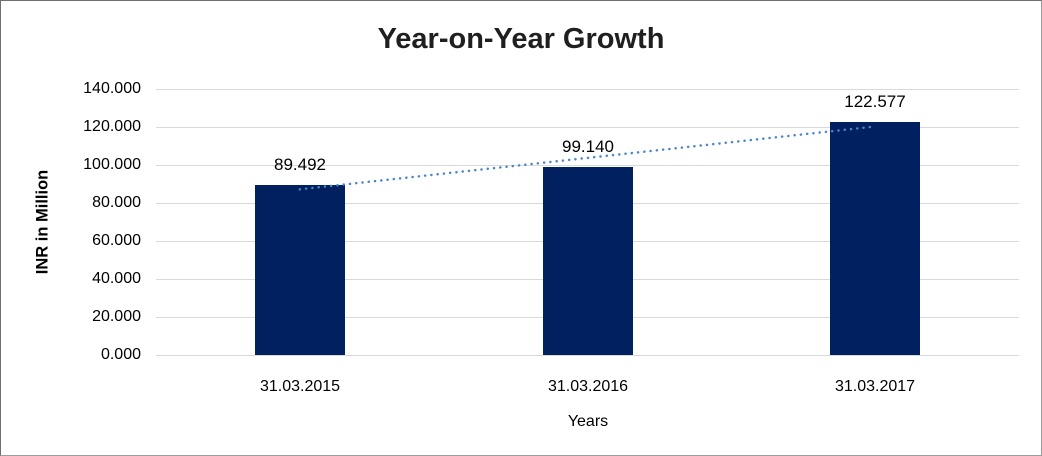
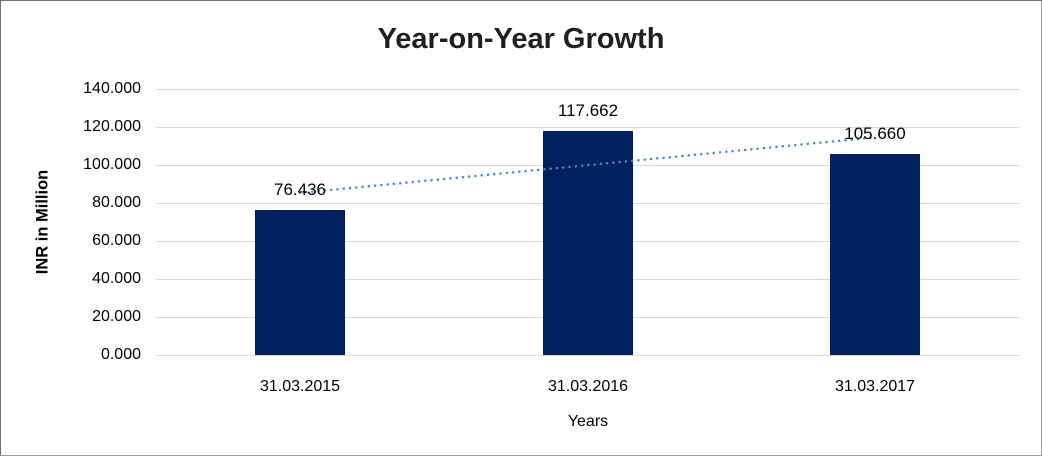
31.03.2015: 89.492 -> 76.436
31.03.2016: 99.140 -> 117.662
31.03.2017: 122.577 -> 105.660
